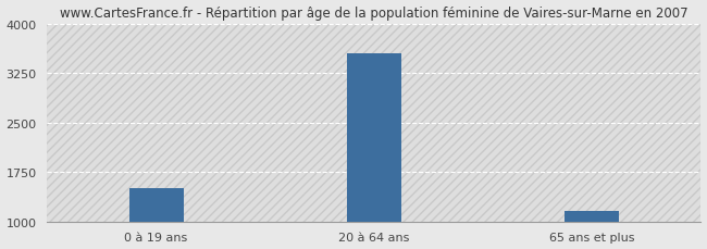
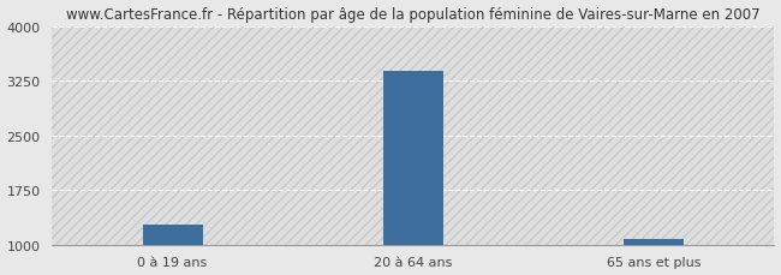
0 à 19 ans: 1500 -> 1270
20 à 64 ans: 3540 -> 3380
65 ans et plus: 1160 -> 1070
